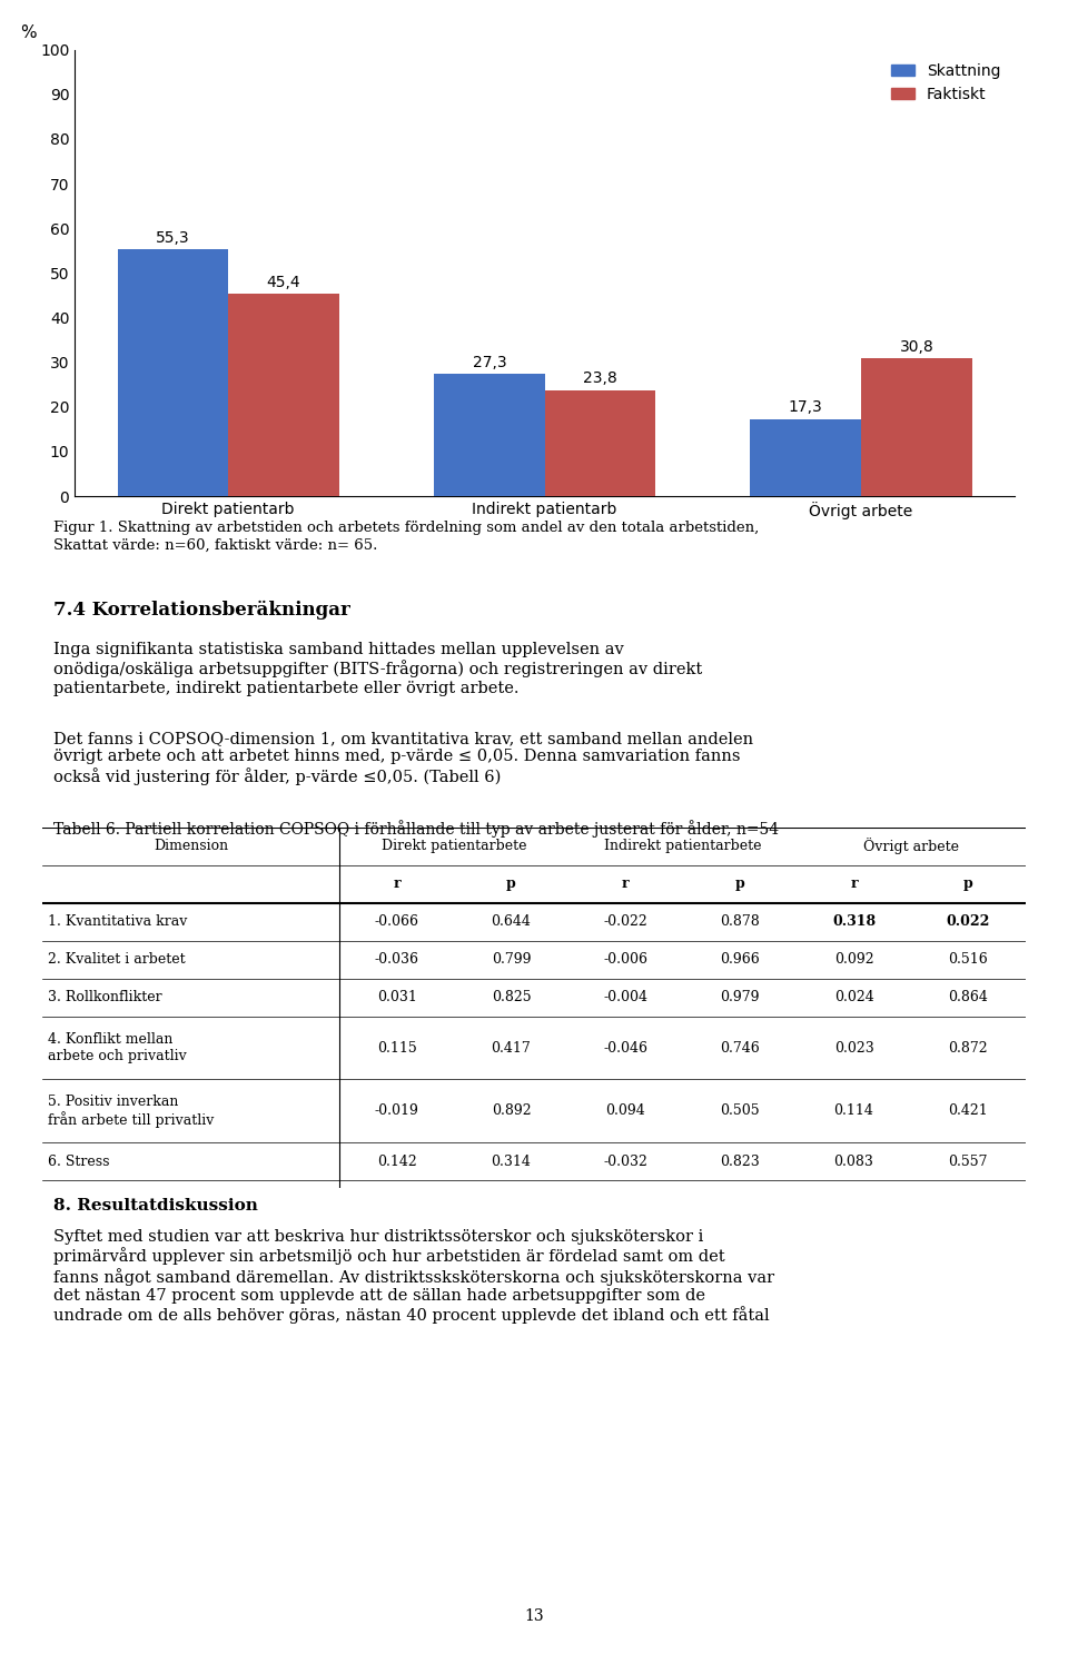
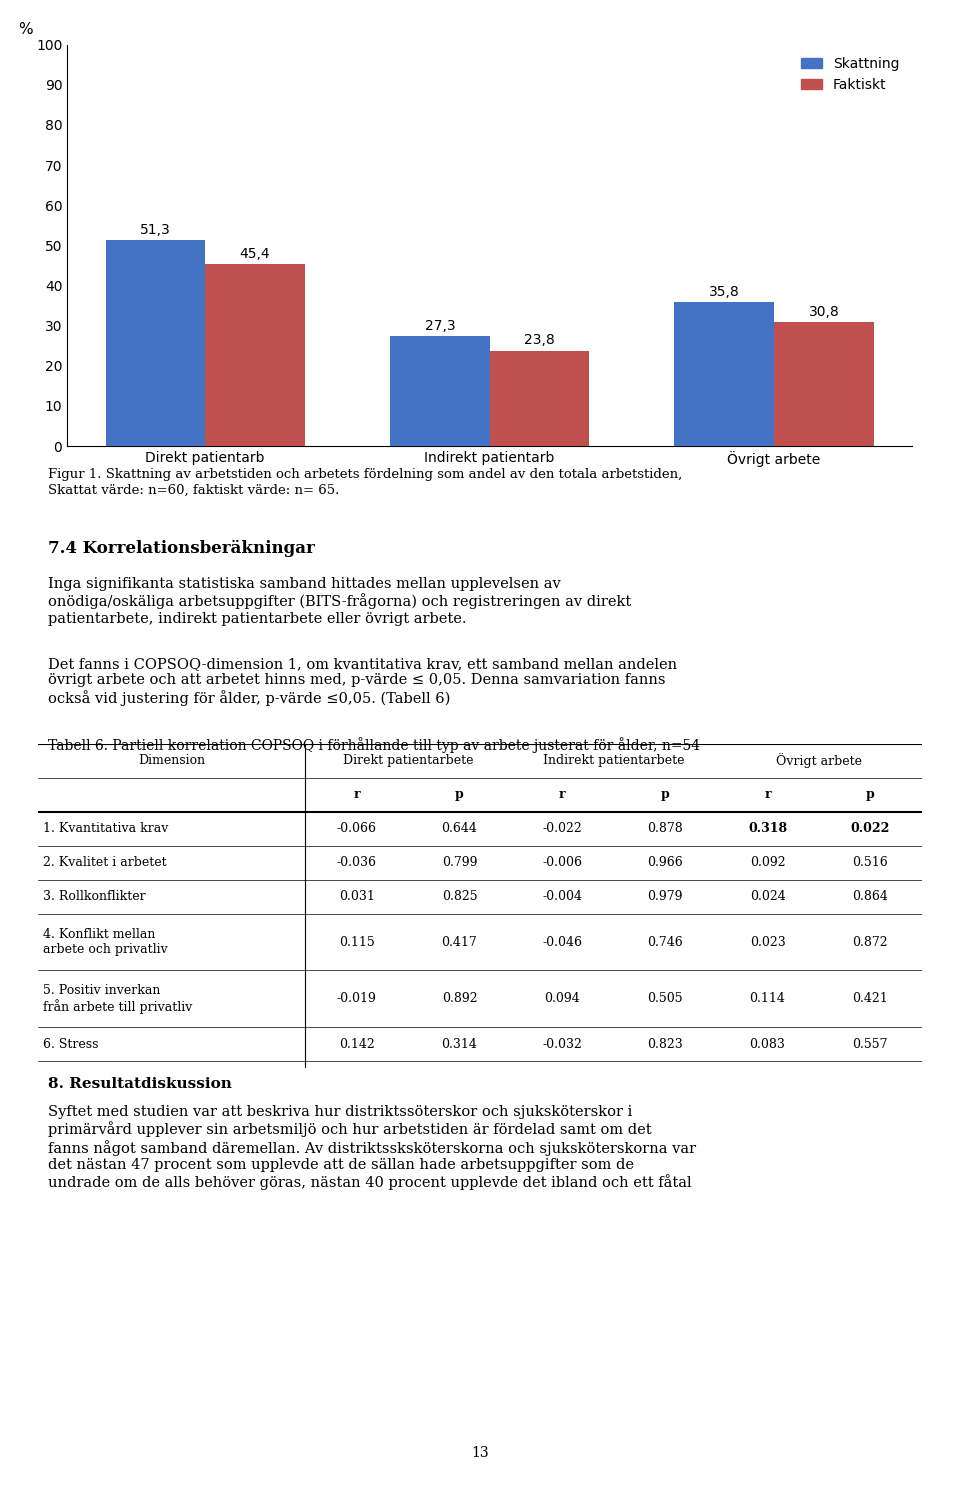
Skattning/Direkt patientarb: 55,3 -> 51,3
Skattning/Övrigt arbete: 17,3 -> 35,8
